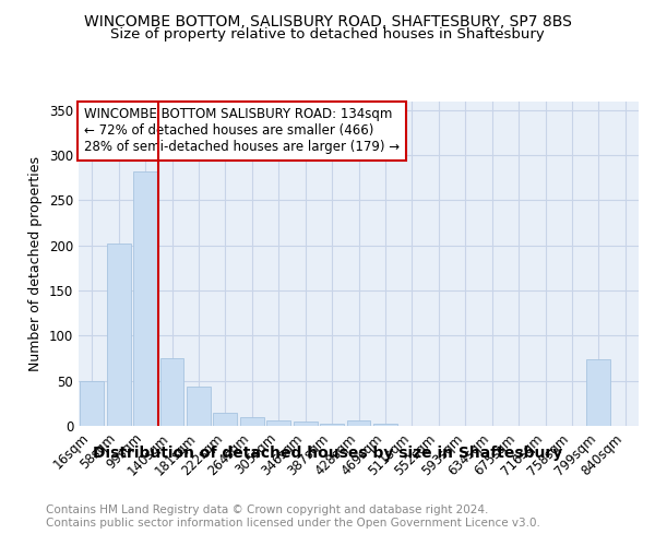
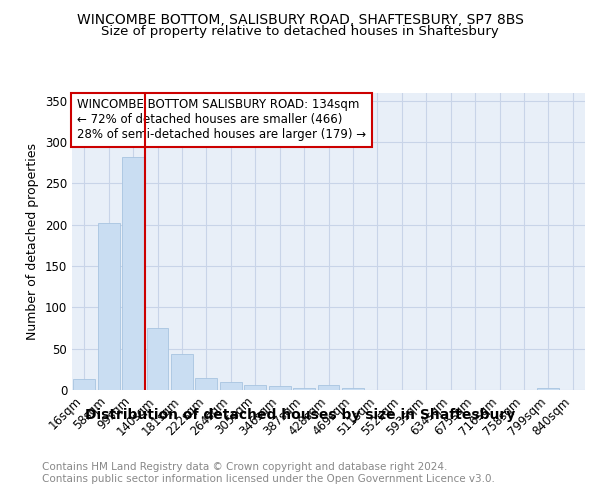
16sqm: 50 -> 13
799sqm: 74 -> 3
